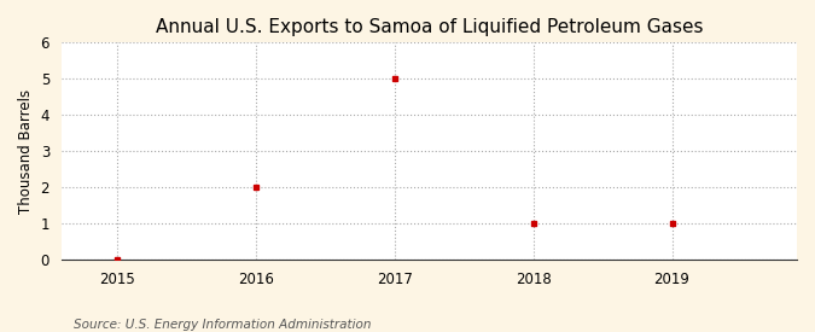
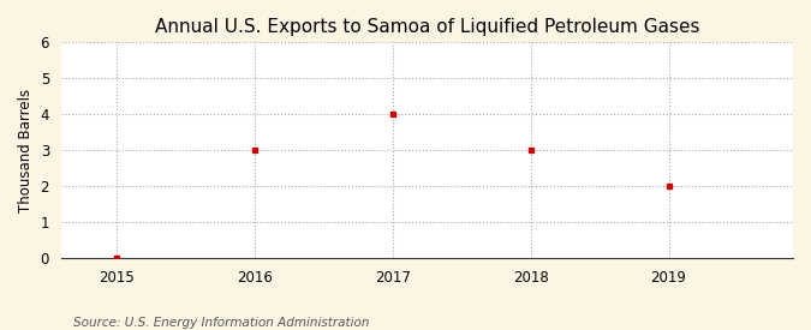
2016: 2 -> 3
2017: 5 -> 4
2018: 1 -> 3
2019: 1 -> 2
